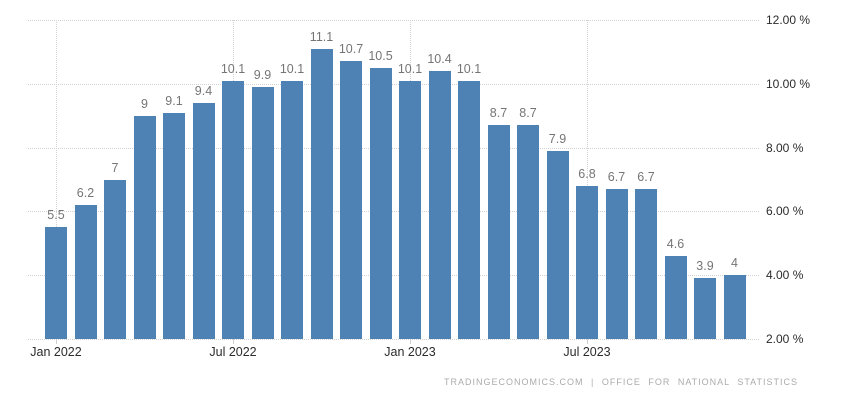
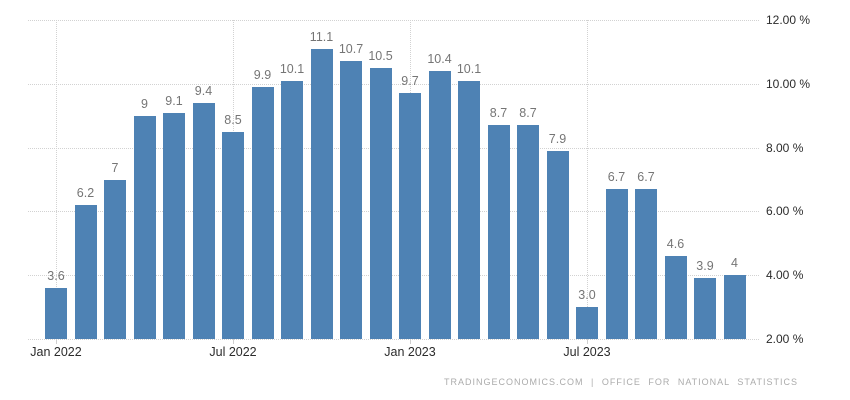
Jan 2022: 5.5 -> 3.6
Jul 2022: 10.1 -> 8.5
Jan 2023: 10.1 -> 9.7
Jul 2023: 6.8 -> 3.0
